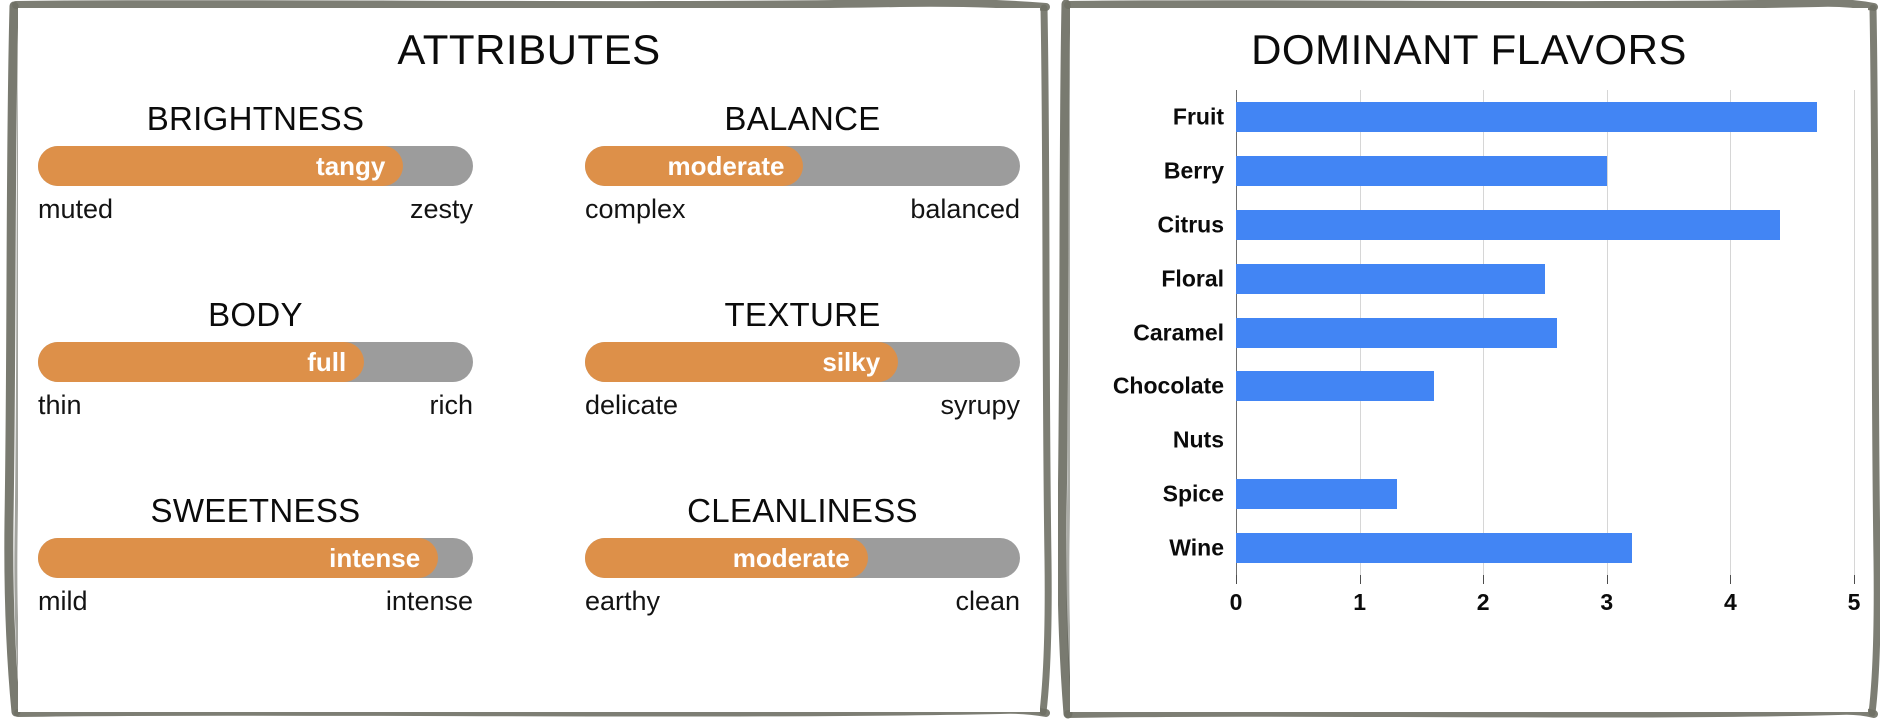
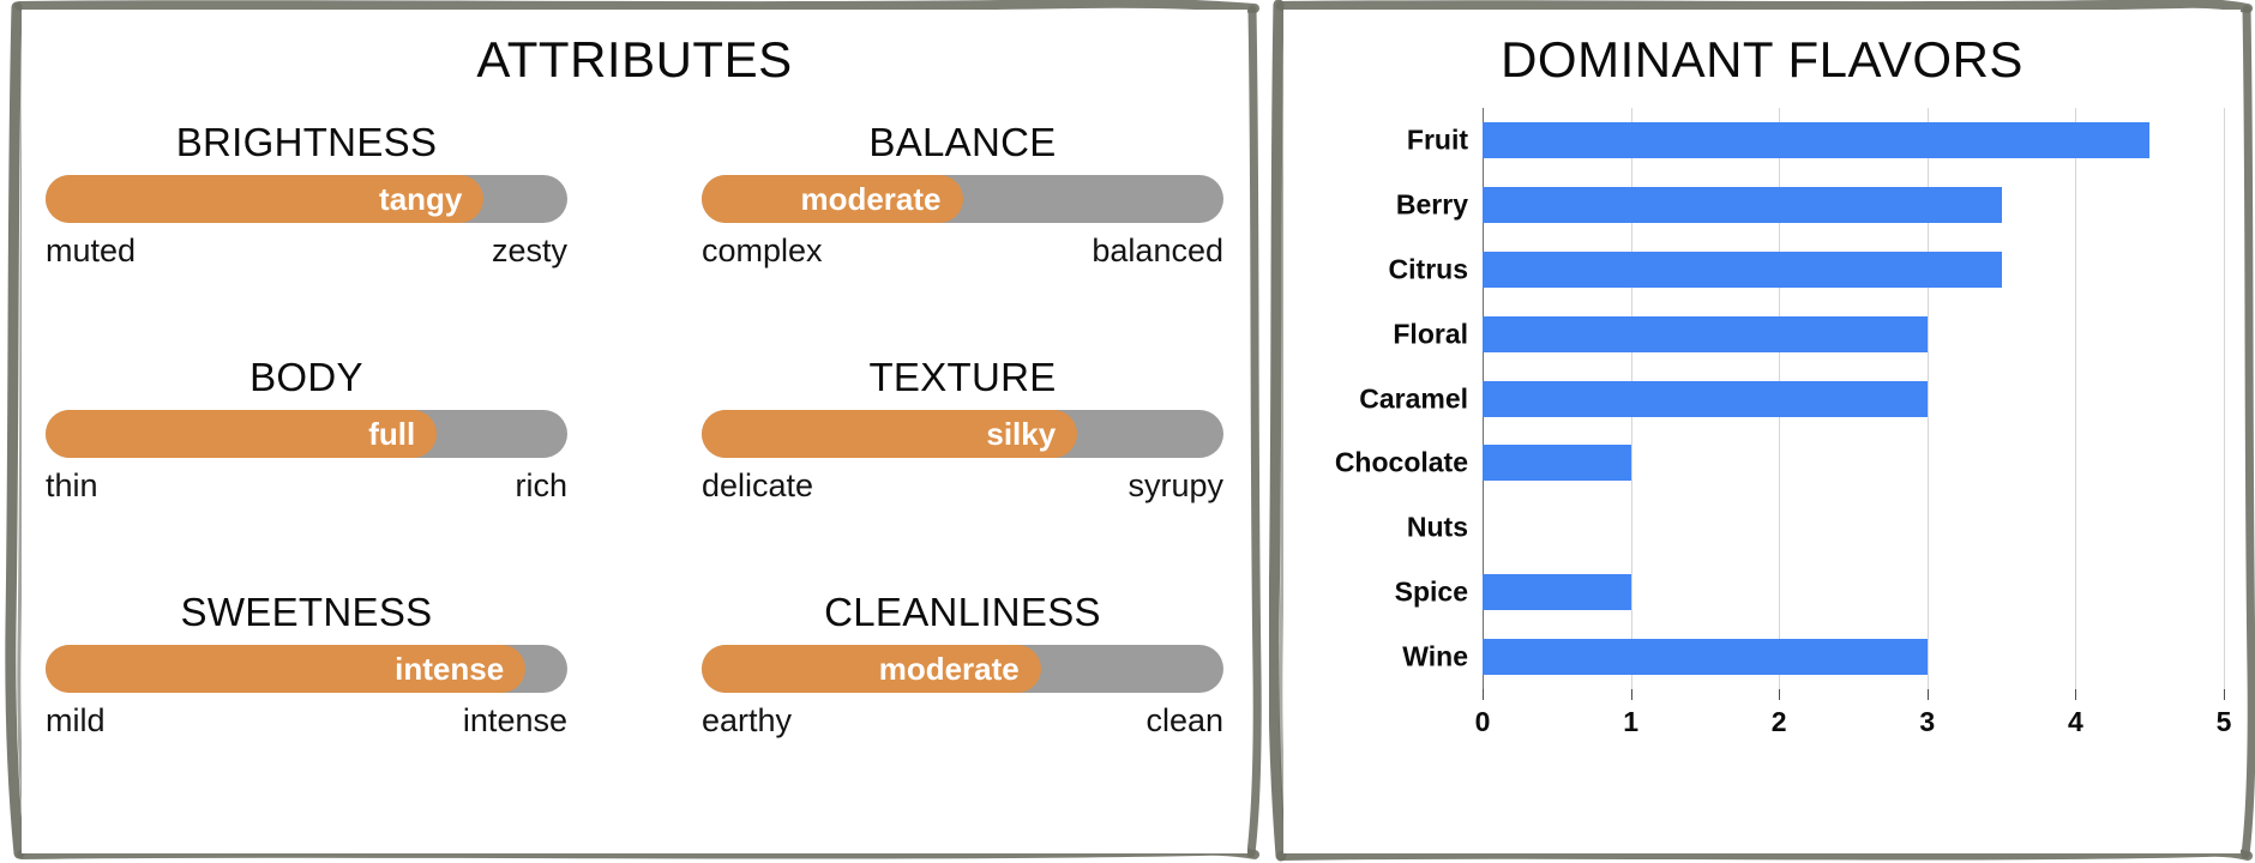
Fruit: 4.7 -> 4.5
Berry: 3.0 -> 3.5
Citrus: 4.4 -> 3.5
Floral: 2.5 -> 3.0
Caramel: 2.6 -> 3.0
Chocolate: 1.6 -> 1.0
Spice: 1.3 -> 1.0
Wine: 3.2 -> 3.0
